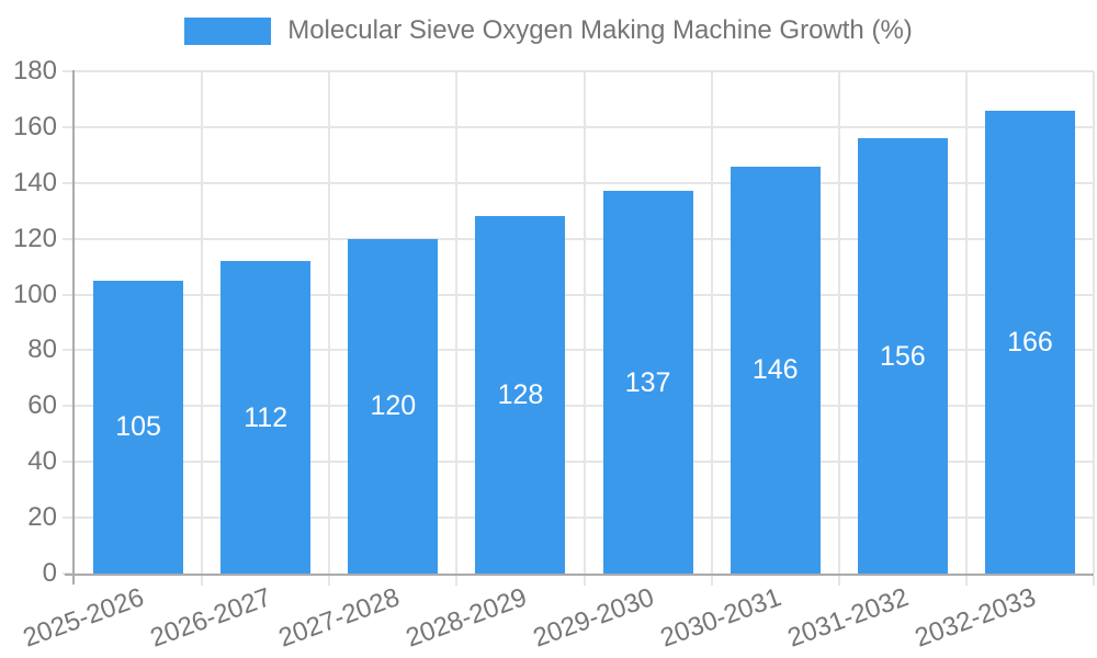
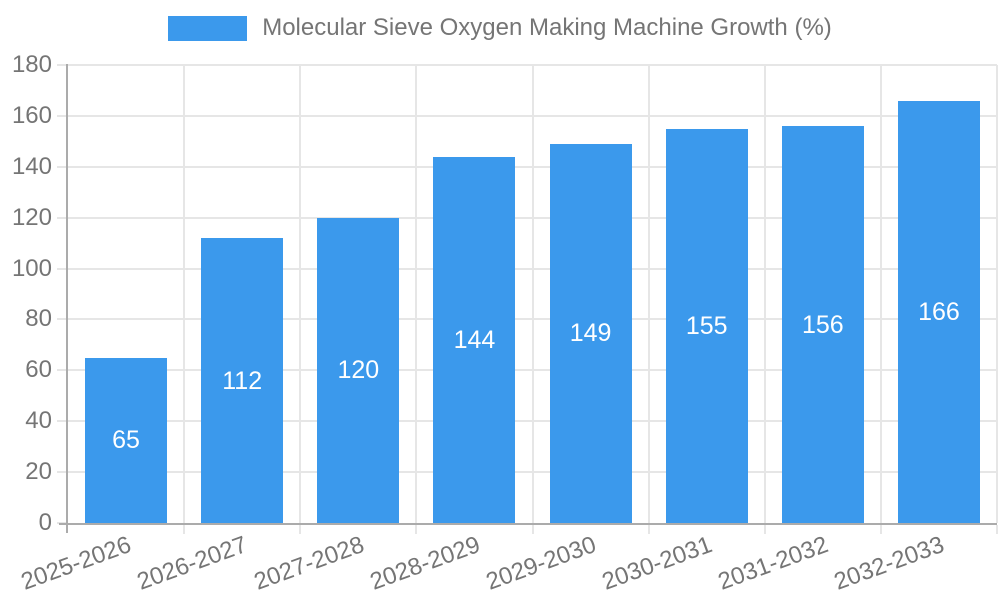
2025-2026: 105 -> 65
2028-2029: 128 -> 144
2029-2030: 137 -> 149
2030-2031: 146 -> 155
